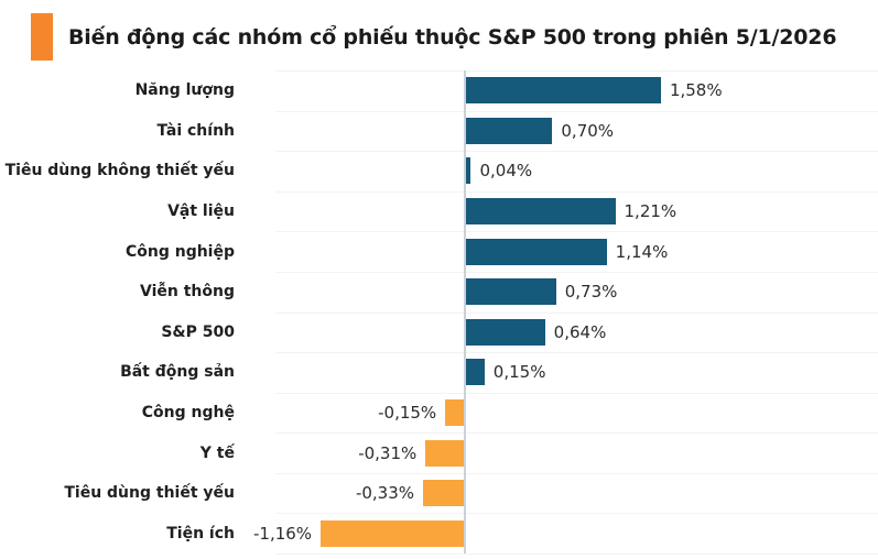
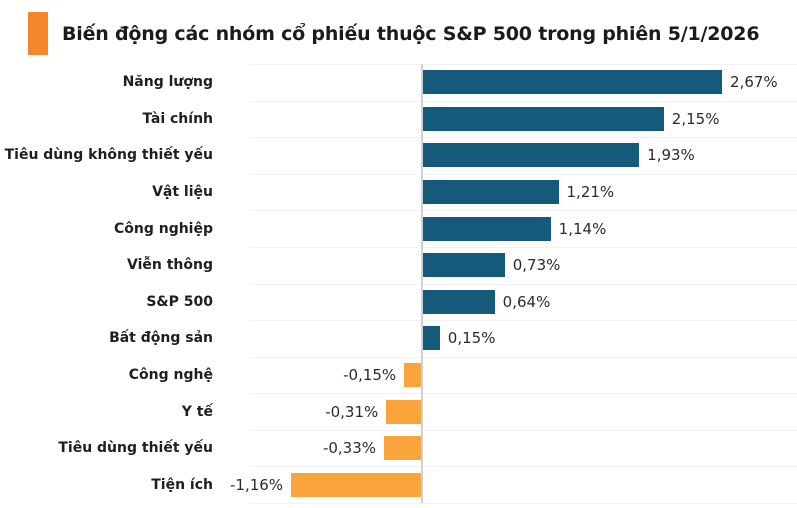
Năng lượng: 1,58% -> 2,67%
Tài chính: 0,70% -> 2,15%
Tiêu dùng không thiết yếu: 0,04% -> 1,93%
